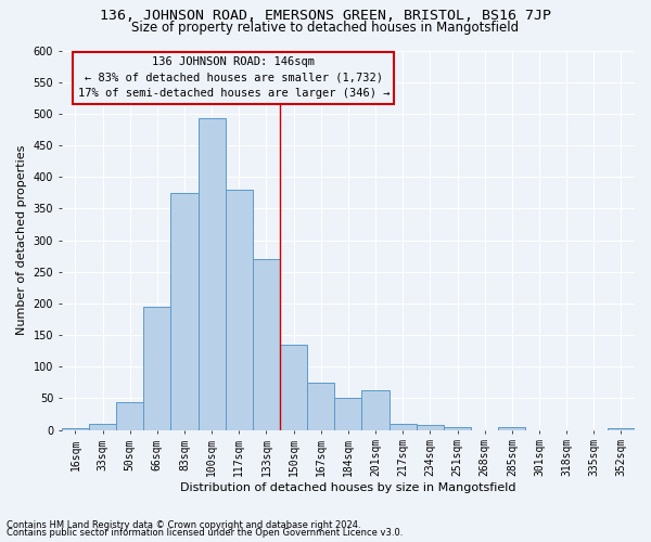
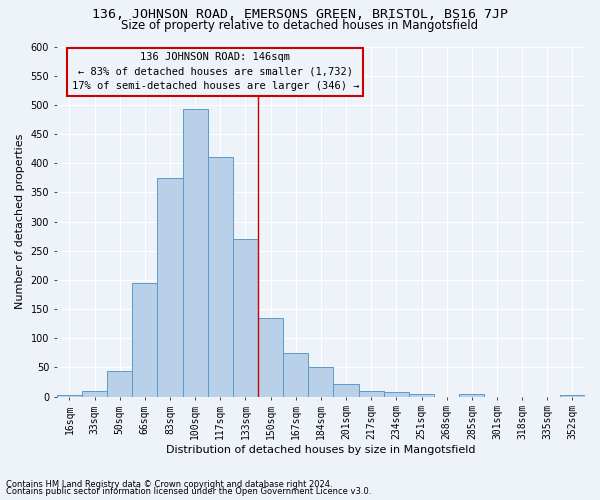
117sqm: 380 -> 411
201sqm: 62 -> 22
